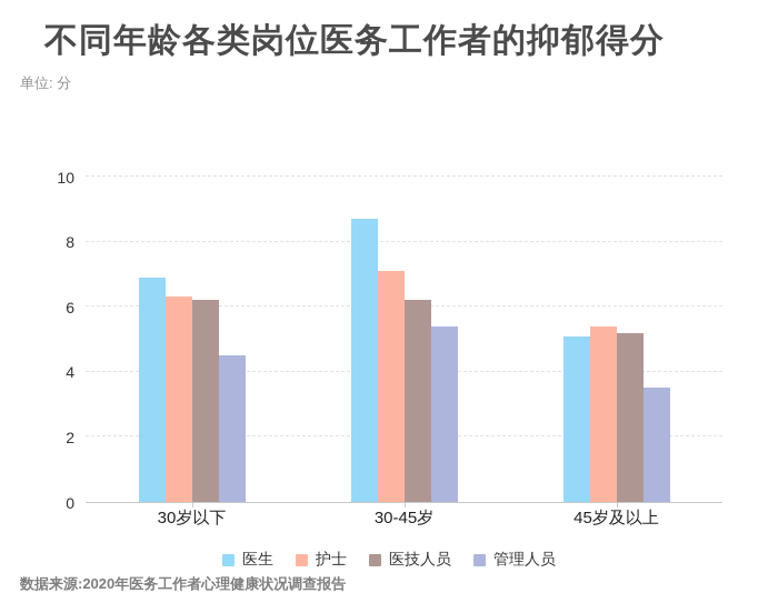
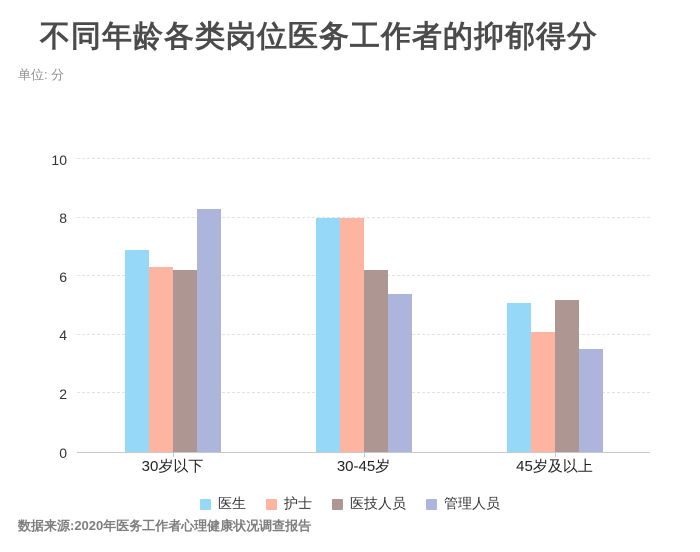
管理人员/30岁以下: 4.5 -> 8.3
医生/30-45岁: 8.7 -> 8.0
护士/30-45岁: 7.1 -> 8.0
护士/45岁及以上: 5.4 -> 4.1
